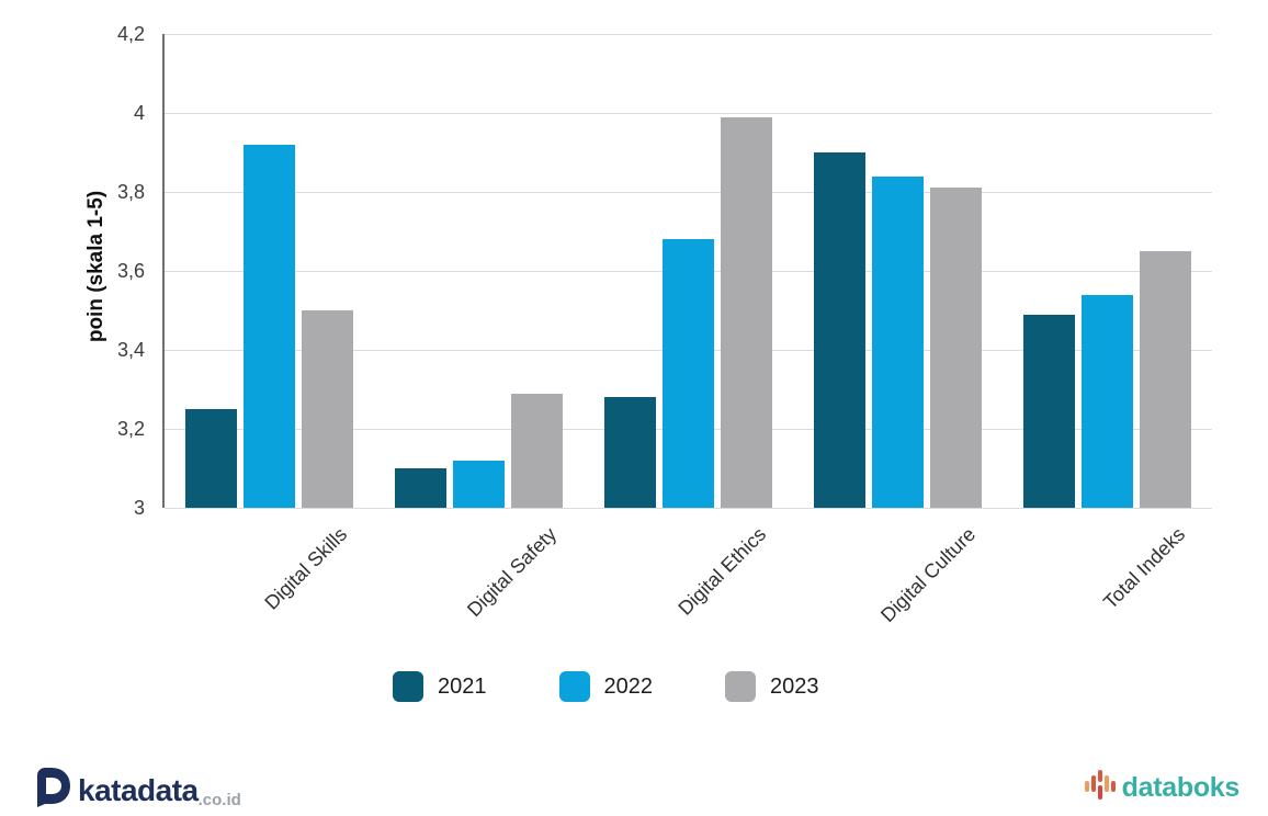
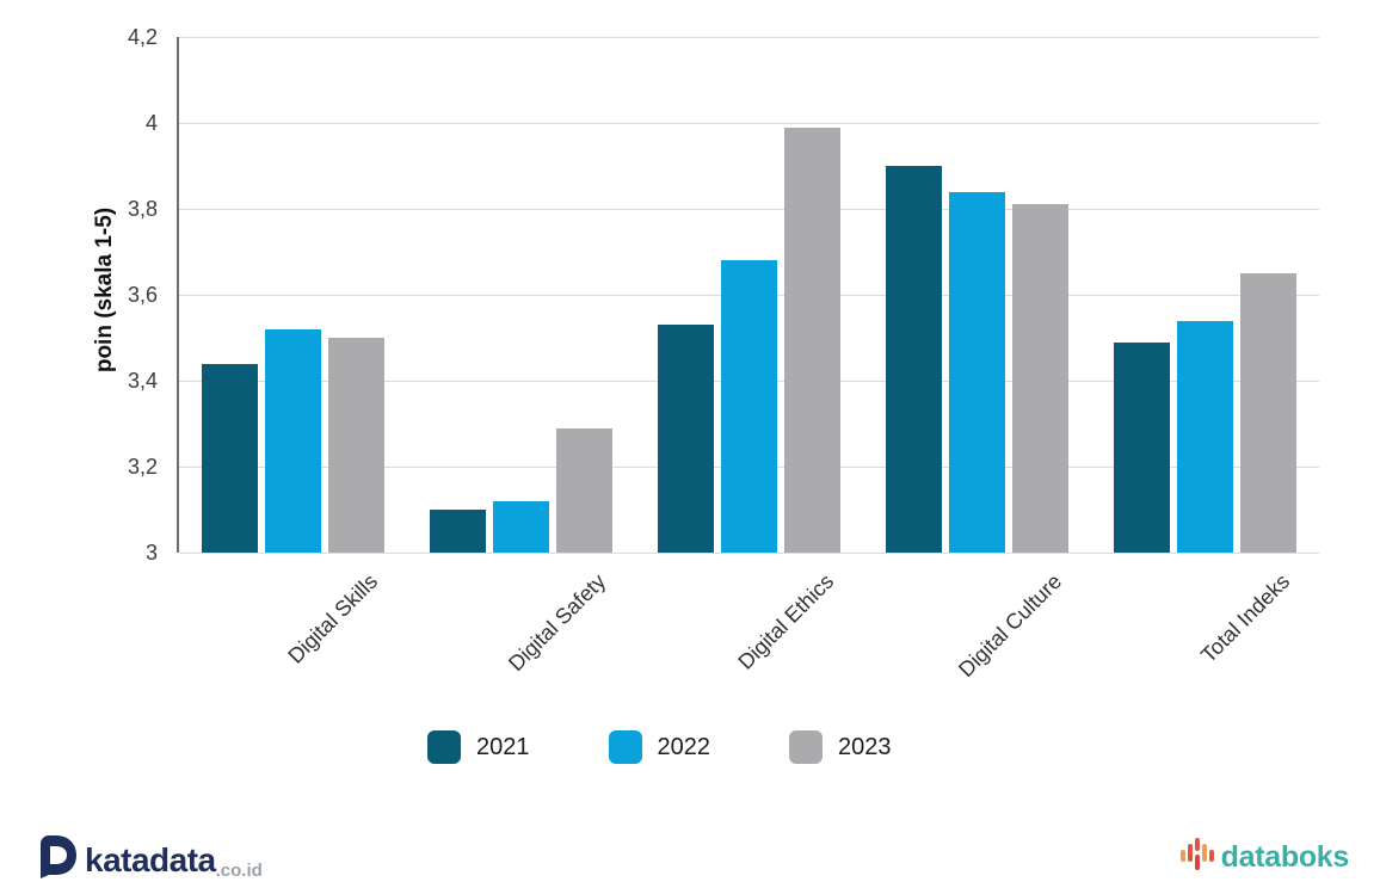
2021/Digital Skills: 3,25 -> 3,44
2022/Digital Skills: 3,92 -> 3,52
2021/Digital Ethics: 3,28 -> 3,53
